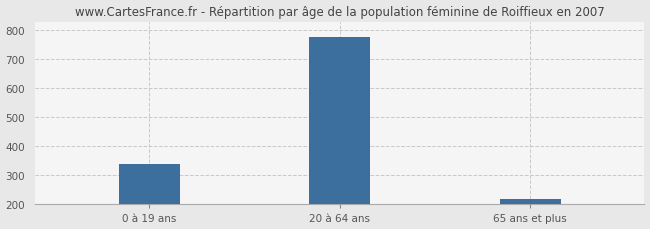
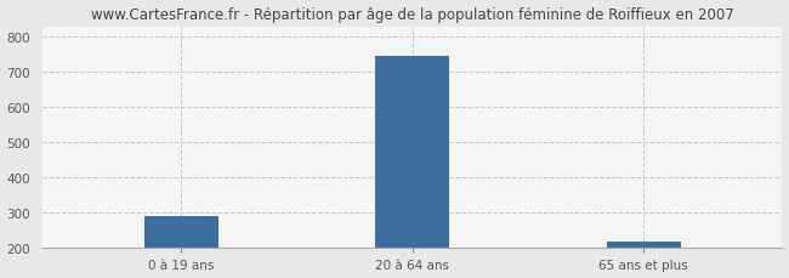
0 à 19 ans: 340 -> 290
20 à 64 ans: 775 -> 745
